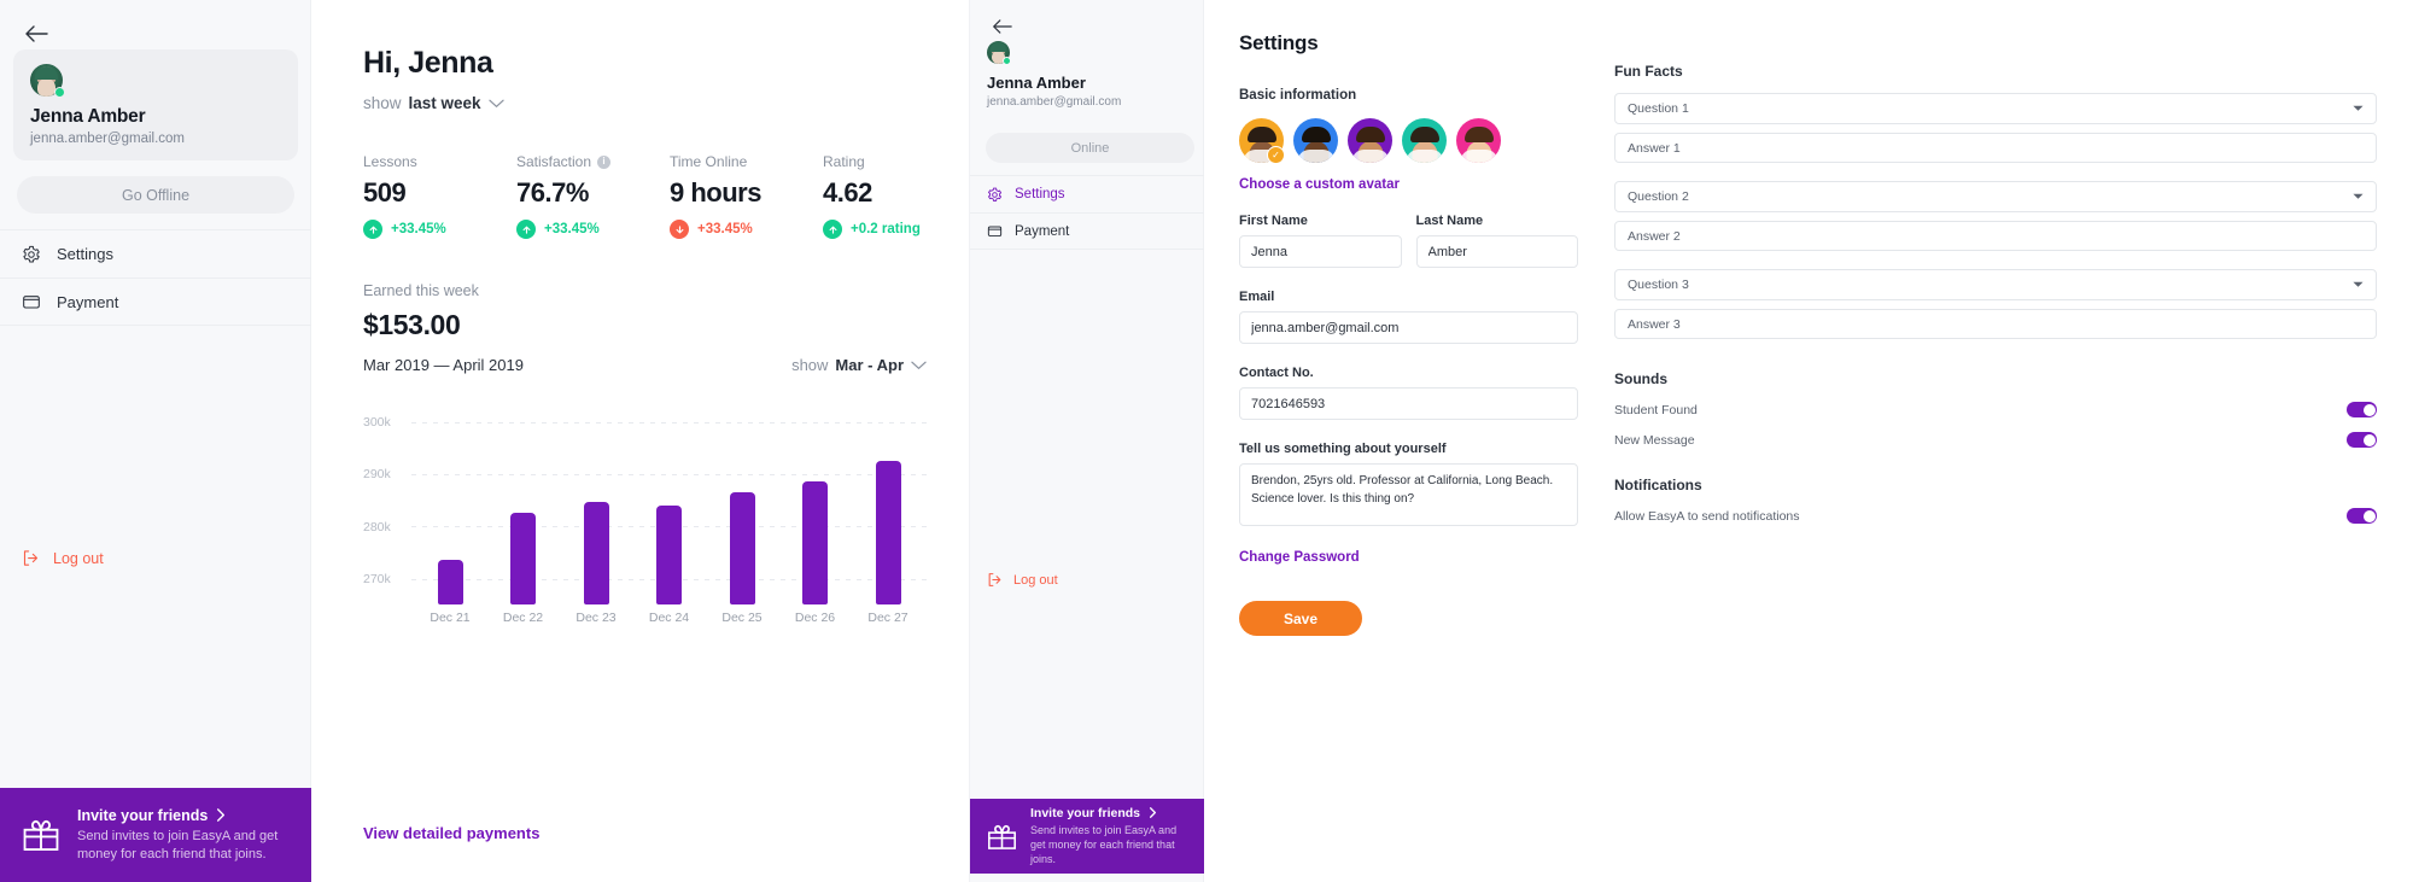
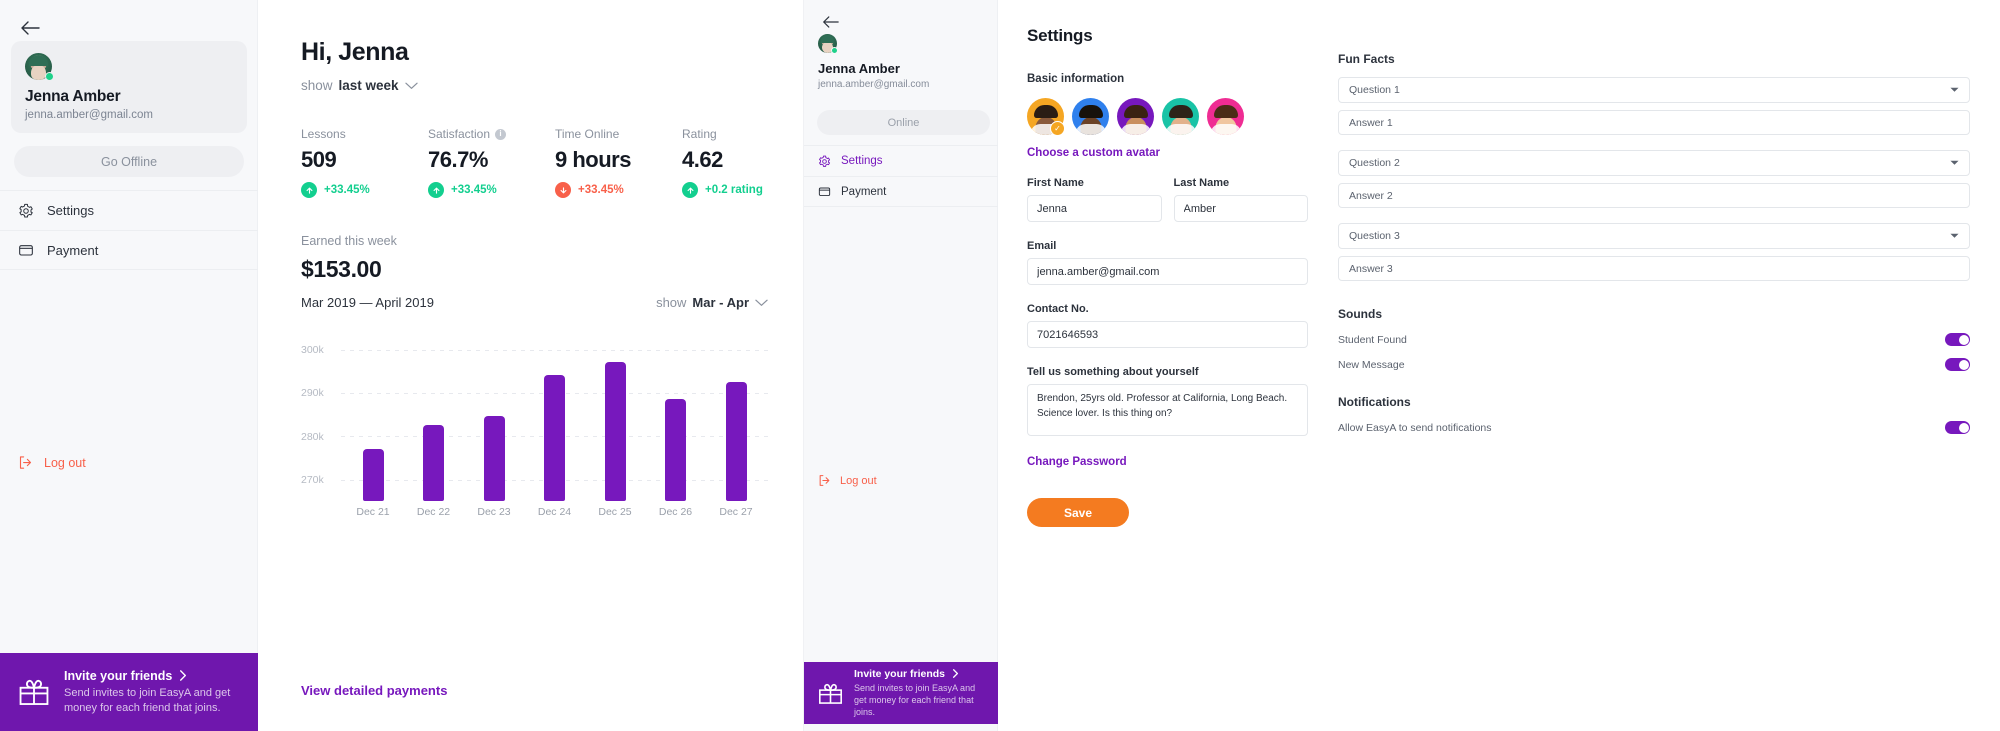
Dec 21: 274k -> 277k
Dec 24: 284k -> 294k
Dec 25: 286k -> 297k
